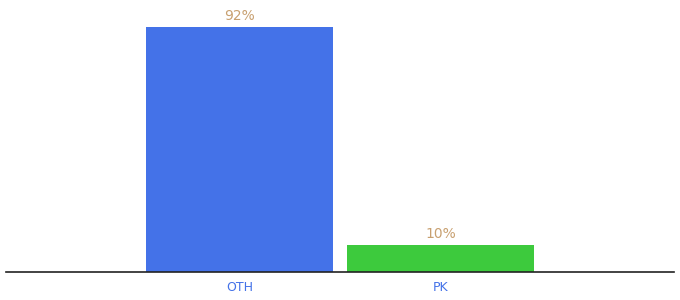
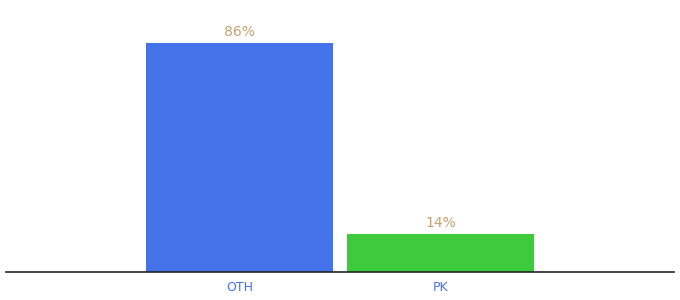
OTH: 92% -> 86%
PK: 10% -> 14%
